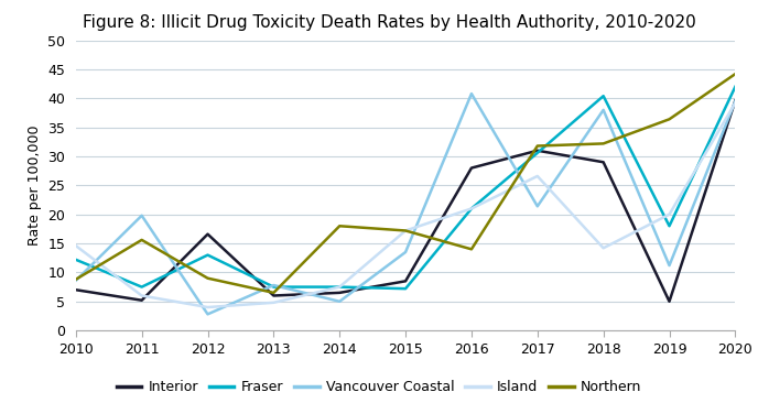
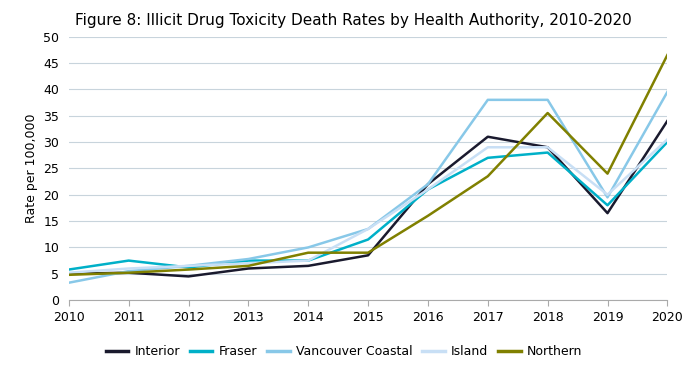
Interior/2010: 7.0 -> 5.0
Fraser/2010: 12.2 -> 5.8
Vancouver Coastal/2010: 8.6 -> 3.3
Island/2010: 14.6 -> 5.2
Northern/2010: 8.8 -> 4.8
Vancouver Coastal/2011: 19.8 -> 5.5
Northern/2011: 15.6 -> 5.2
Interior/2012: 16.6 -> 4.5
Fraser/2012: 13.0 -> 6.2
Vancouver Coastal/2012: 2.8 -> 6.5
Island/2012: 4.0 -> 6.5
Northern/2012: 9.0 -> 5.8
Island/2013: 4.8 -> 7.0
Vancouver Coastal/2014: 5.0 -> 10.0
Northern/2014: 18.0 -> 9.0
Fraser/2015: 7.2 -> 11.5
Island/2015: 17.2 -> 13.5
Northern/2015: 17.2 -> 9.0
Interior/2016: 28.0 -> 22.0
Vancouver Coastal/2016: 40.8 -> 22.0
Northern/2016: 14.0 -> 16.0
Fraser/2017: 30.6 -> 27.0
Vancouver Coastal/2017: 21.4 -> 38.0
Island/2017: 26.6 -> 29.0
Northern/2017: 31.8 -> 23.5
Fraser/2018: 40.4 -> 28.0
Island/2018: 14.2 -> 29.0
Northern/2018: 32.2 -> 35.5
Interior/2019: 5.0 -> 16.5
Vancouver Coastal/2019: 11.2 -> 19.5
Northern/2019: 36.4 -> 24.0
Interior/2020: 39.6 -> 34.0
Fraser/2020: 42.0 -> 30.0
Island/2020: 39.2 -> 30.5
Northern/2020: 44.2 -> 46.5
